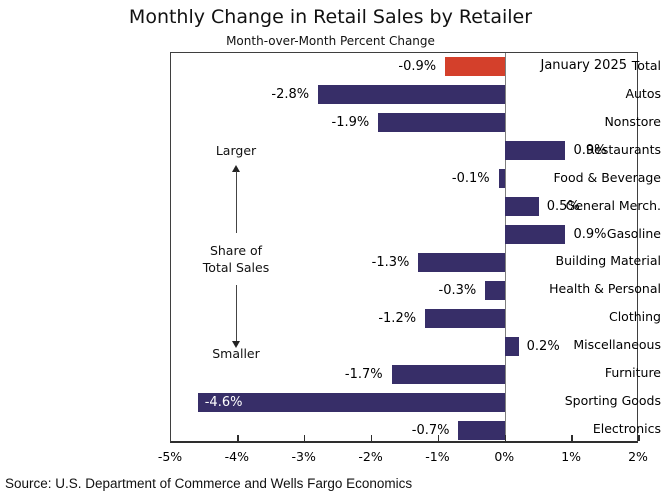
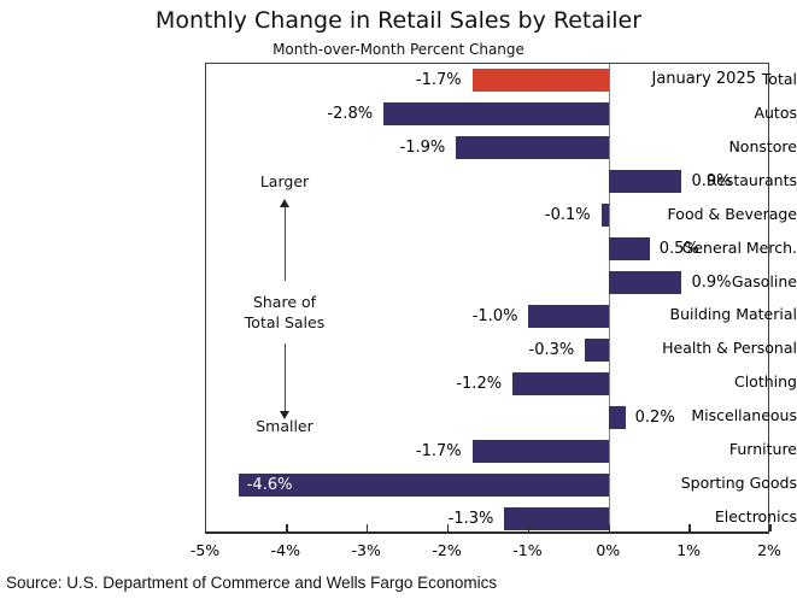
Total: -0.9% -> -1.7%
Building Material: -1.3% -> -1.0%
Electronics: -0.7% -> -1.3%
